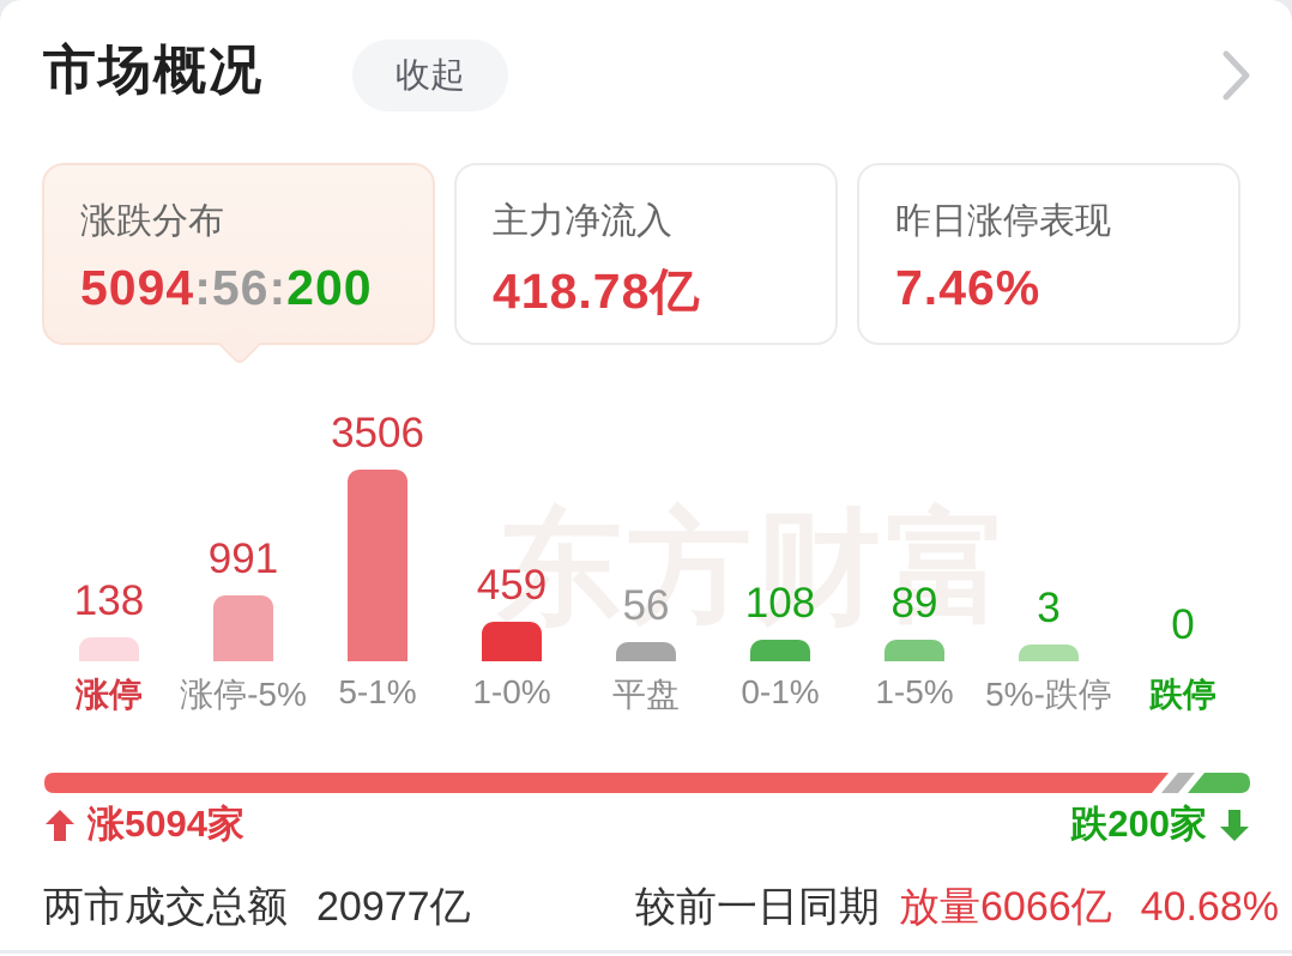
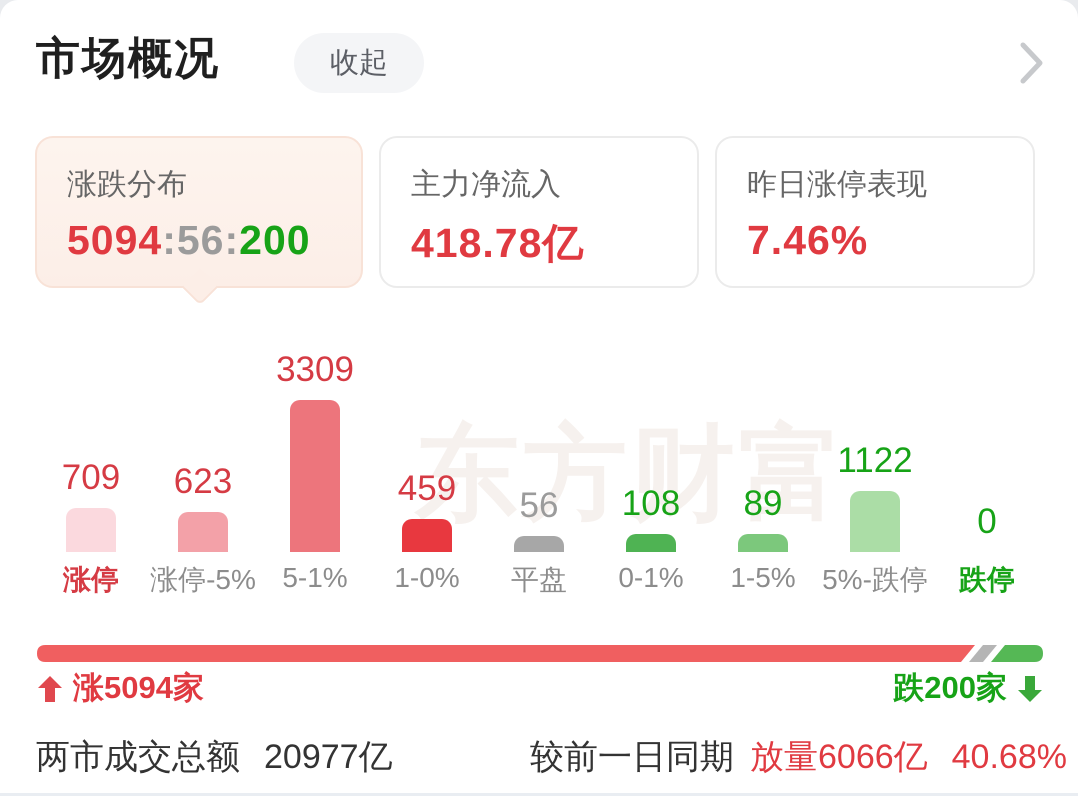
涨停: 138 -> 709
涨停-5%: 991 -> 623
5-1%: 3506 -> 3309
5%-跌停: 3 -> 1122
